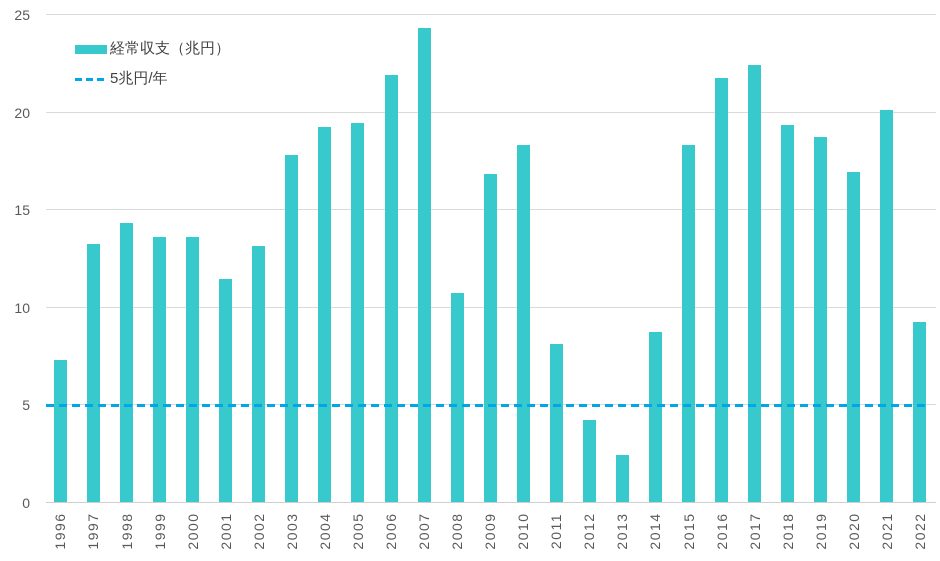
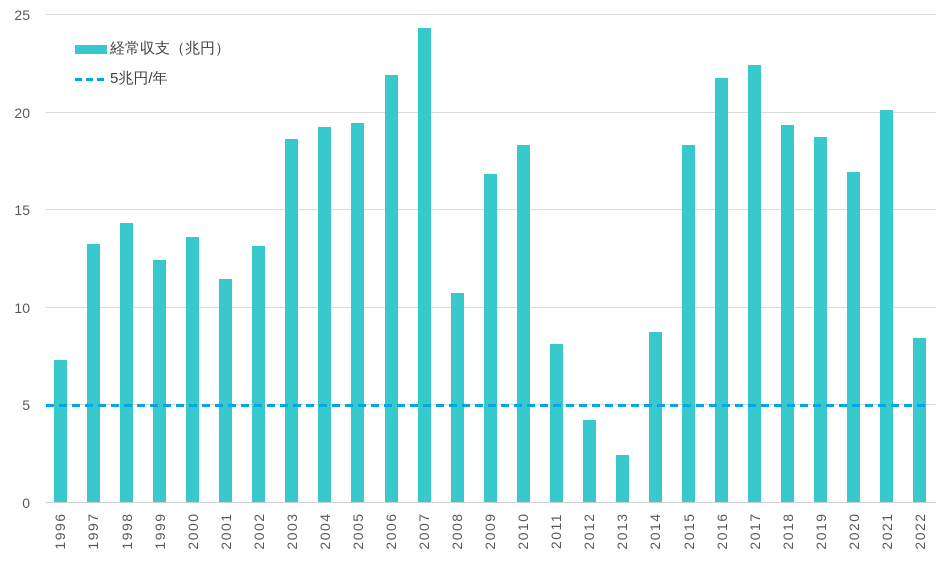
1999: 13.6 -> 12.4
2003: 17.8 -> 18.6
2022: 9.2 -> 8.4
